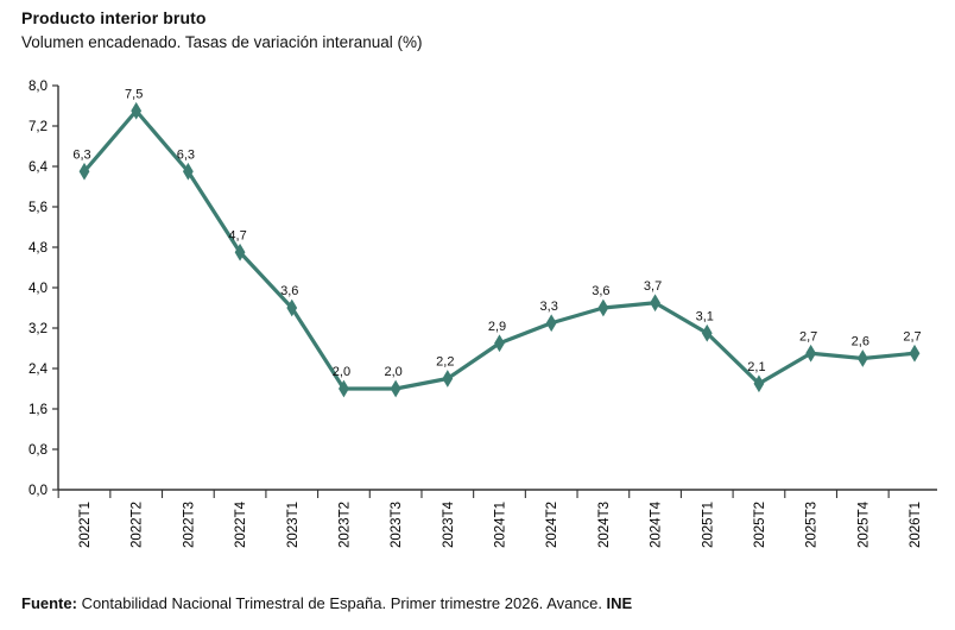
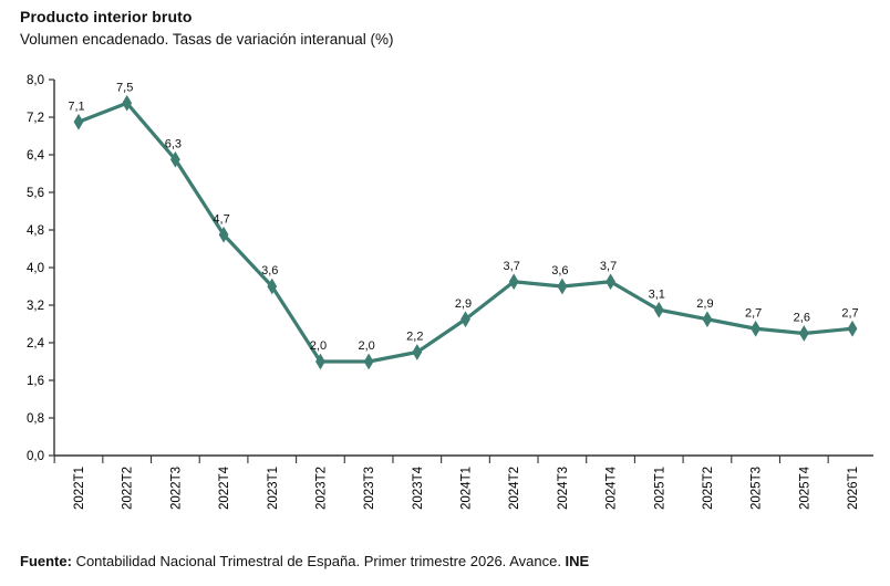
2022T1: 6,3 -> 7,1
2024T2: 3,3 -> 3,7
2025T2: 2,1 -> 2,9
